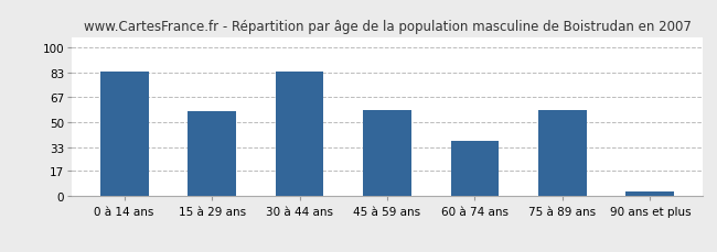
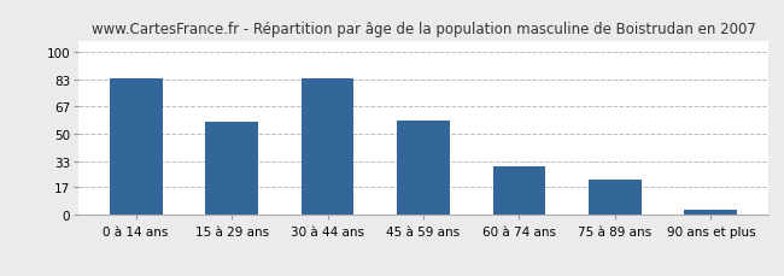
60 à 74 ans: 37 -> 30
75 à 89 ans: 58 -> 22
